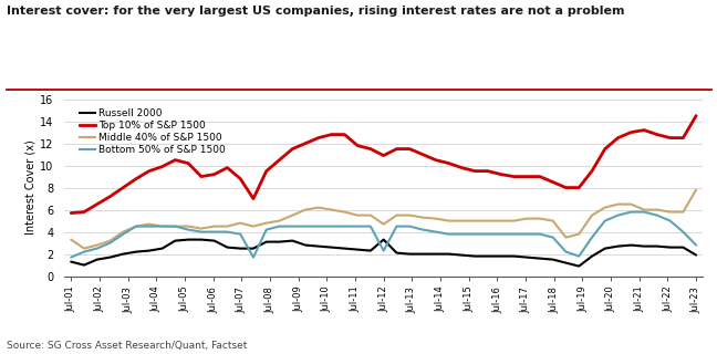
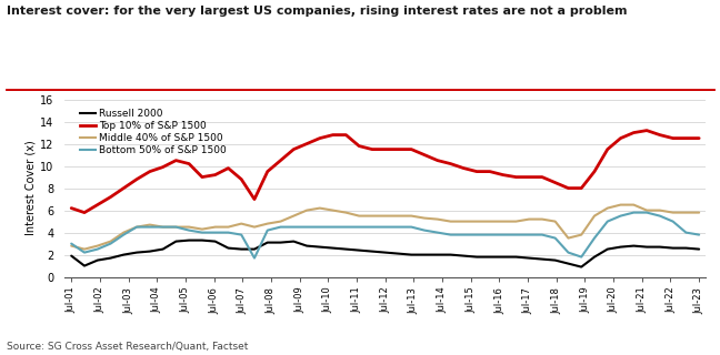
Russell 2000/Jul-01: 1.3 -> 1.9
Top 10% of S&P 1500/Jul-01: 5.7 -> 6.2
Middle 40% of S&P 1500/Jul-01: 3.3 -> 2.8
Bottom 50% of S&P 1500/Jul-01: 1.7 -> 3.0
Russell 2000/Jul-12: 3.3 -> 2.2
Top 10% of S&P 1500/Jul-12: 10.9 -> 11.5
Middle 40% of S&P 1500/Jul-12: 4.7 -> 5.5
Bottom 50% of S&P 1500/Jul-12: 2.3 -> 4.5
Russell 2000/Jul-23: 1.9 -> 2.5
Top 10% of S&P 1500/Jul-23: 14.5 -> 12.5
Middle 40% of S&P 1500/Jul-23: 7.8 -> 5.8
Bottom 50% of S&P 1500/Jul-23: 2.8 -> 3.8
